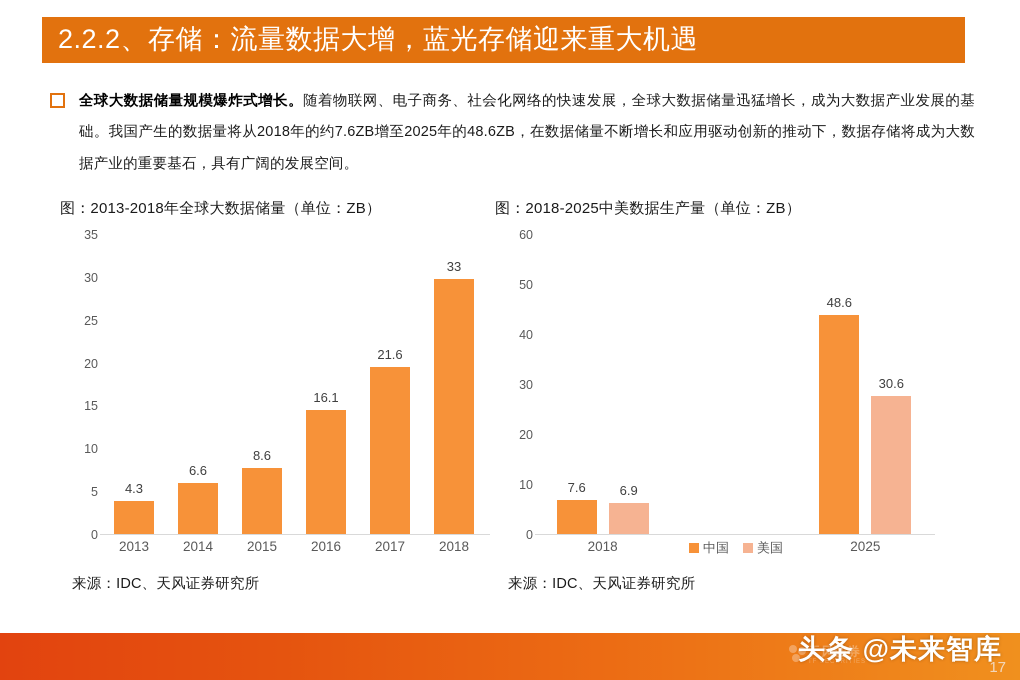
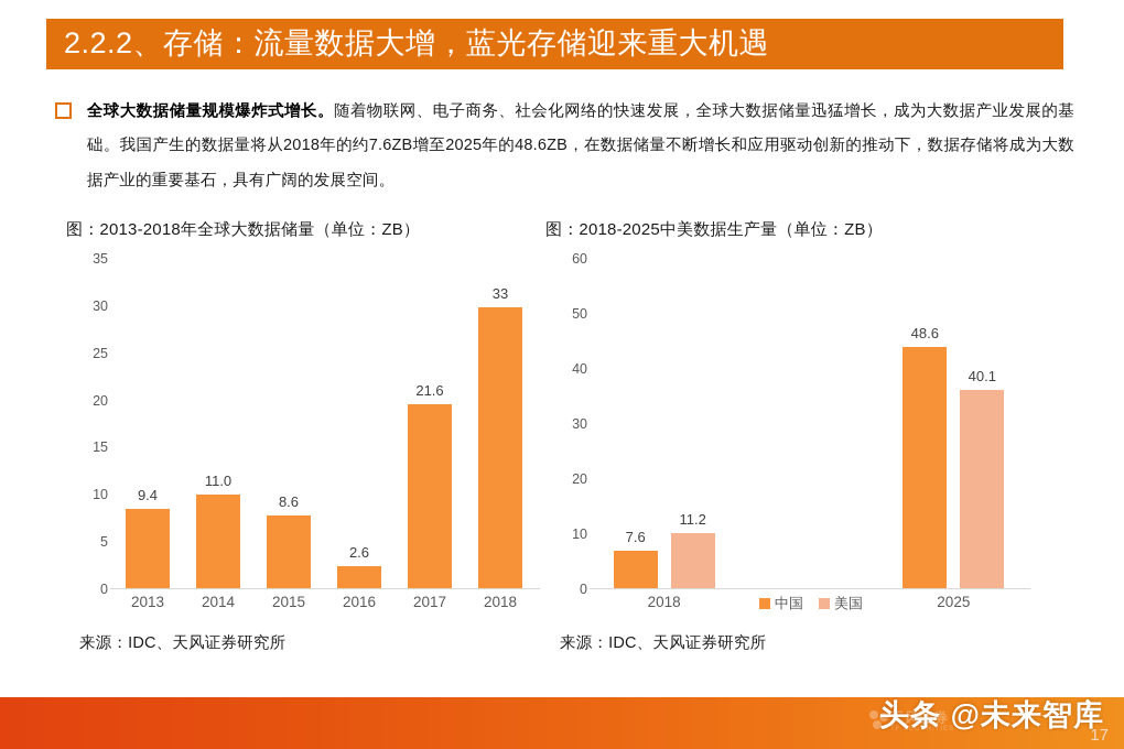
图：2013-2018年全球大数据储量（单位：ZB）/2013: 4.3 -> 9.4
图：2013-2018年全球大数据储量（单位：ZB）/2014: 6.6 -> 11.0
图：2013-2018年全球大数据储量（单位：ZB）/2016: 16.1 -> 2.6
图：2018-2025中美数据生产量（单位：ZB）/美国/2018: 6.9 -> 11.2
图：2018-2025中美数据生产量（单位：ZB）/美国/2025: 30.6 -> 40.1
